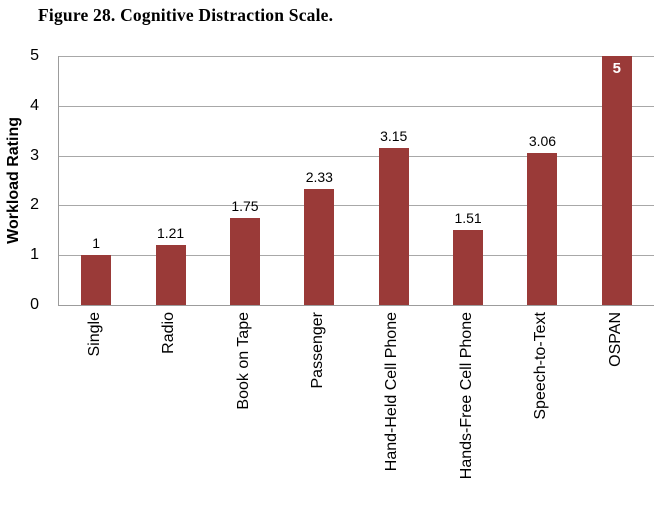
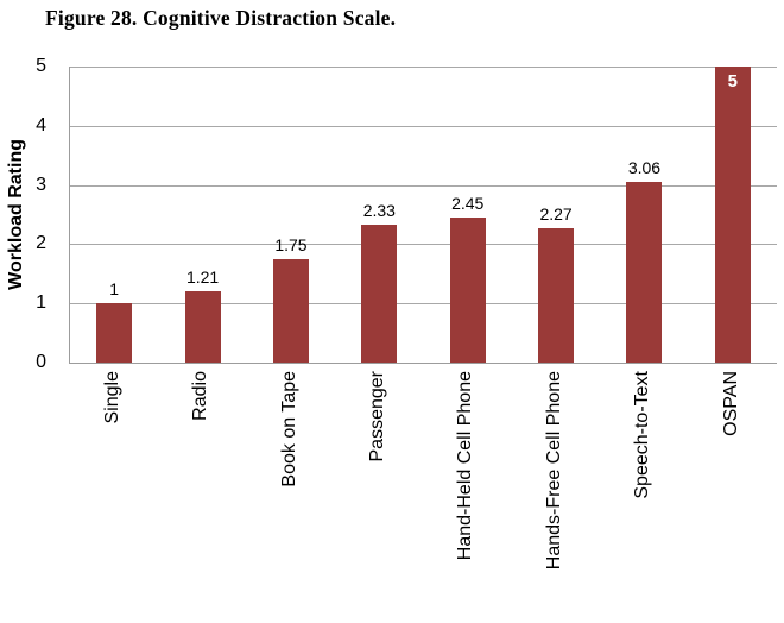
Hand-Held Cell Phone: 3.15 -> 2.45
Hands-Free Cell Phone: 1.51 -> 2.27
